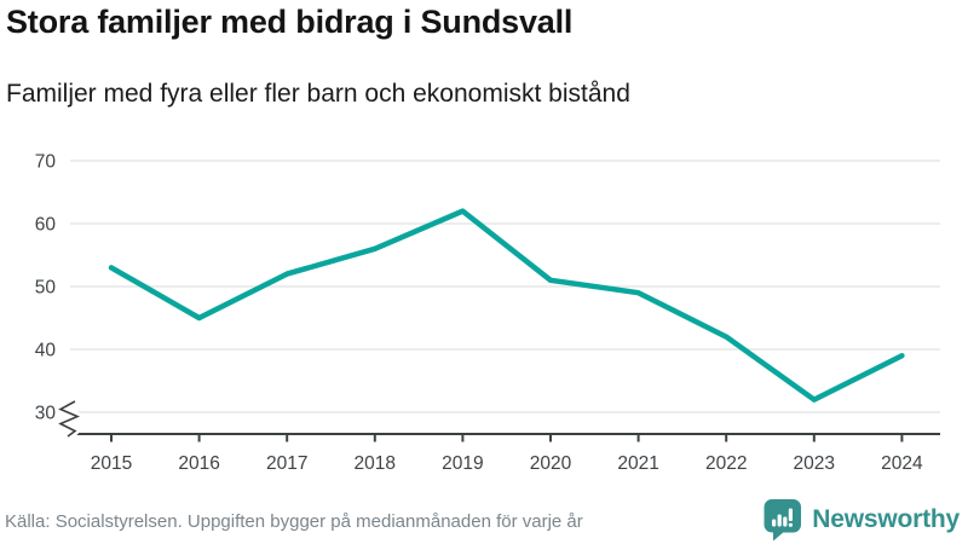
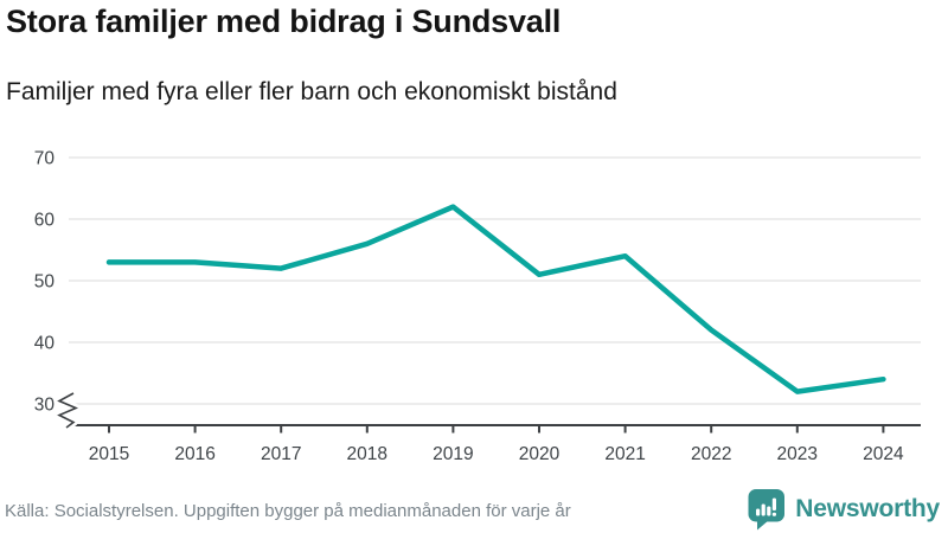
2016: 45 -> 53
2021: 49 -> 54
2024: 39 -> 34
